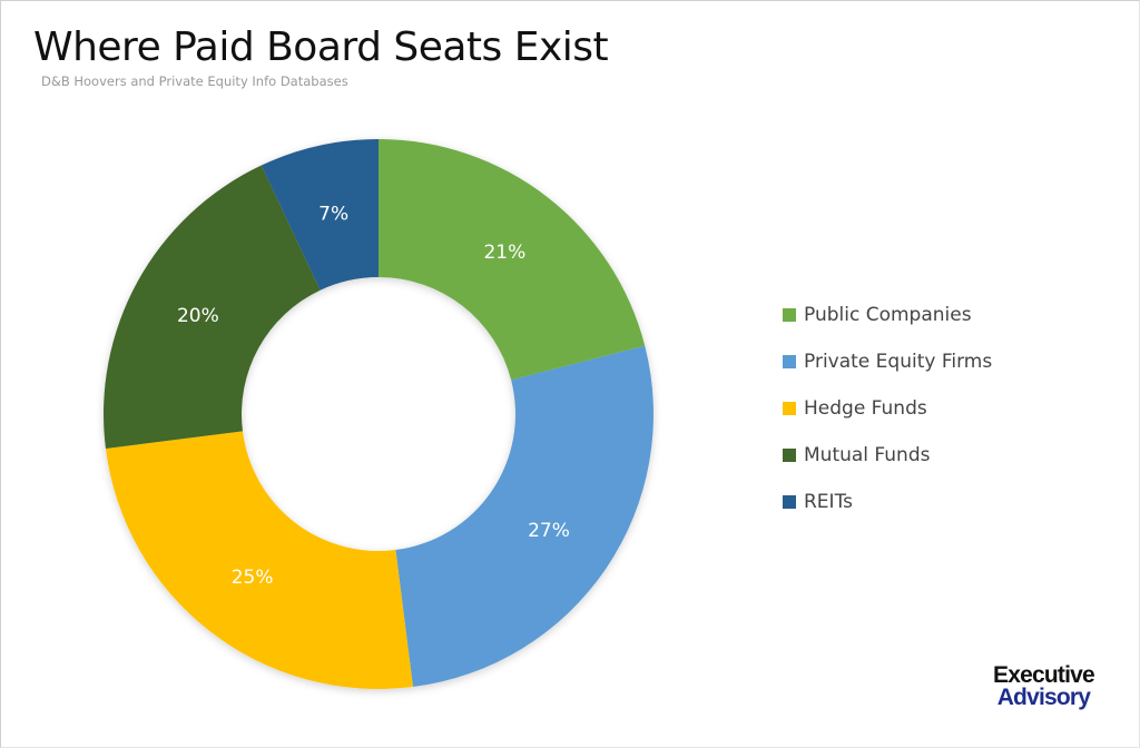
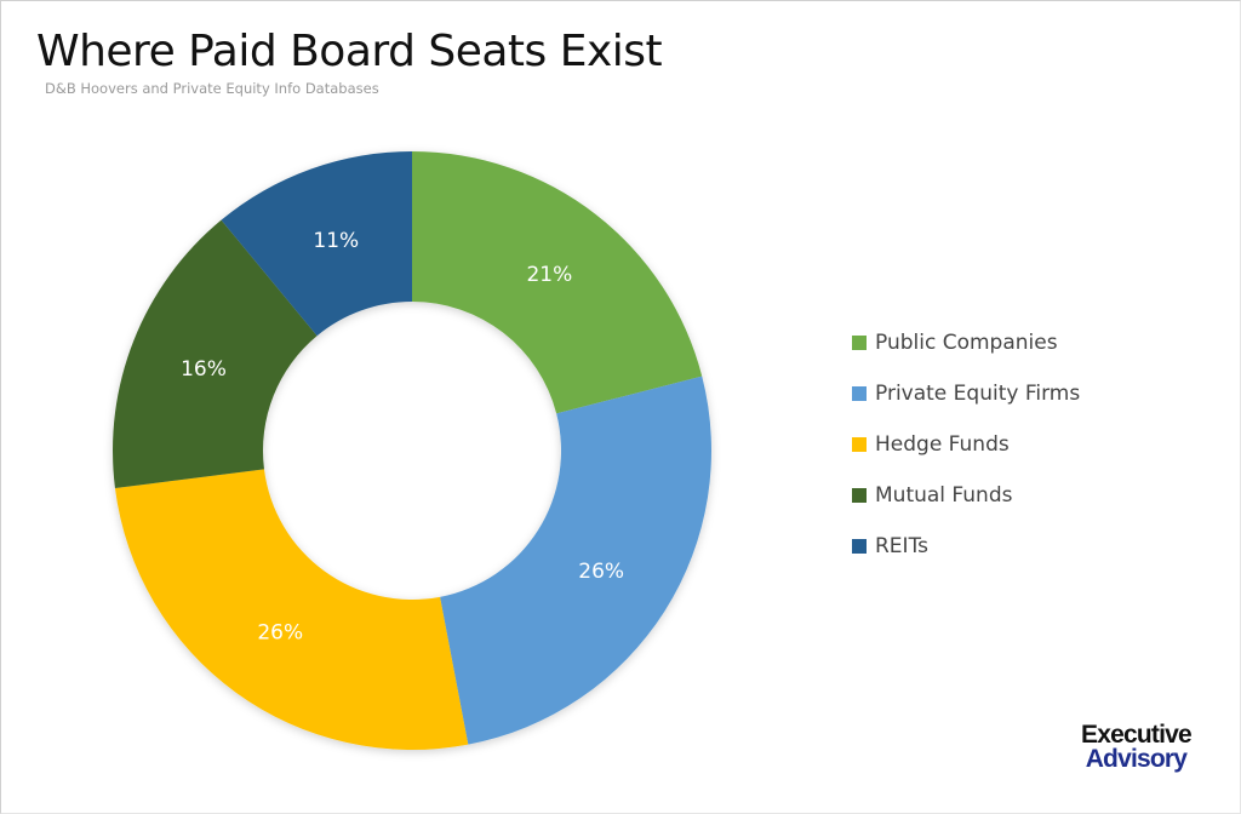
Private Equity Firms: 27% -> 26%
Hedge Funds: 25% -> 26%
Mutual Funds: 20% -> 16%
REITs: 7% -> 11%
